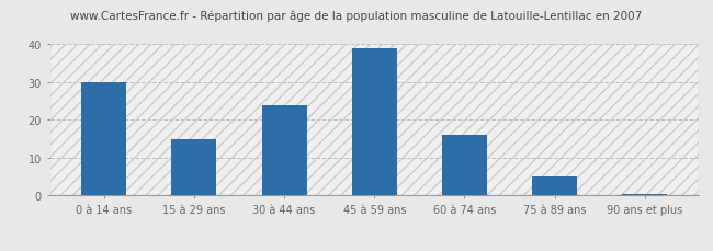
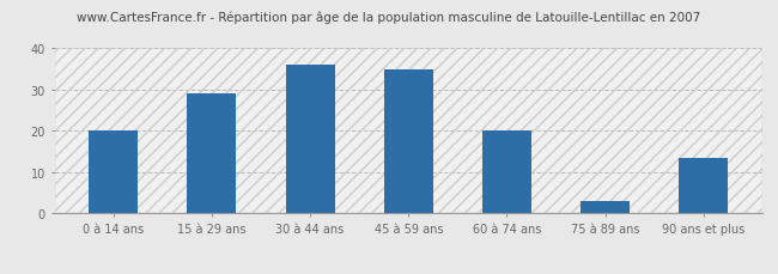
0 à 14 ans: 30.0 -> 20.0
15 à 29 ans: 15.0 -> 29.0
30 à 44 ans: 24.0 -> 36.0
45 à 59 ans: 39.0 -> 35.0
60 à 74 ans: 16.0 -> 20.0
75 à 89 ans: 5.0 -> 3.0
90 ans et plus: 0.5 -> 13.5
